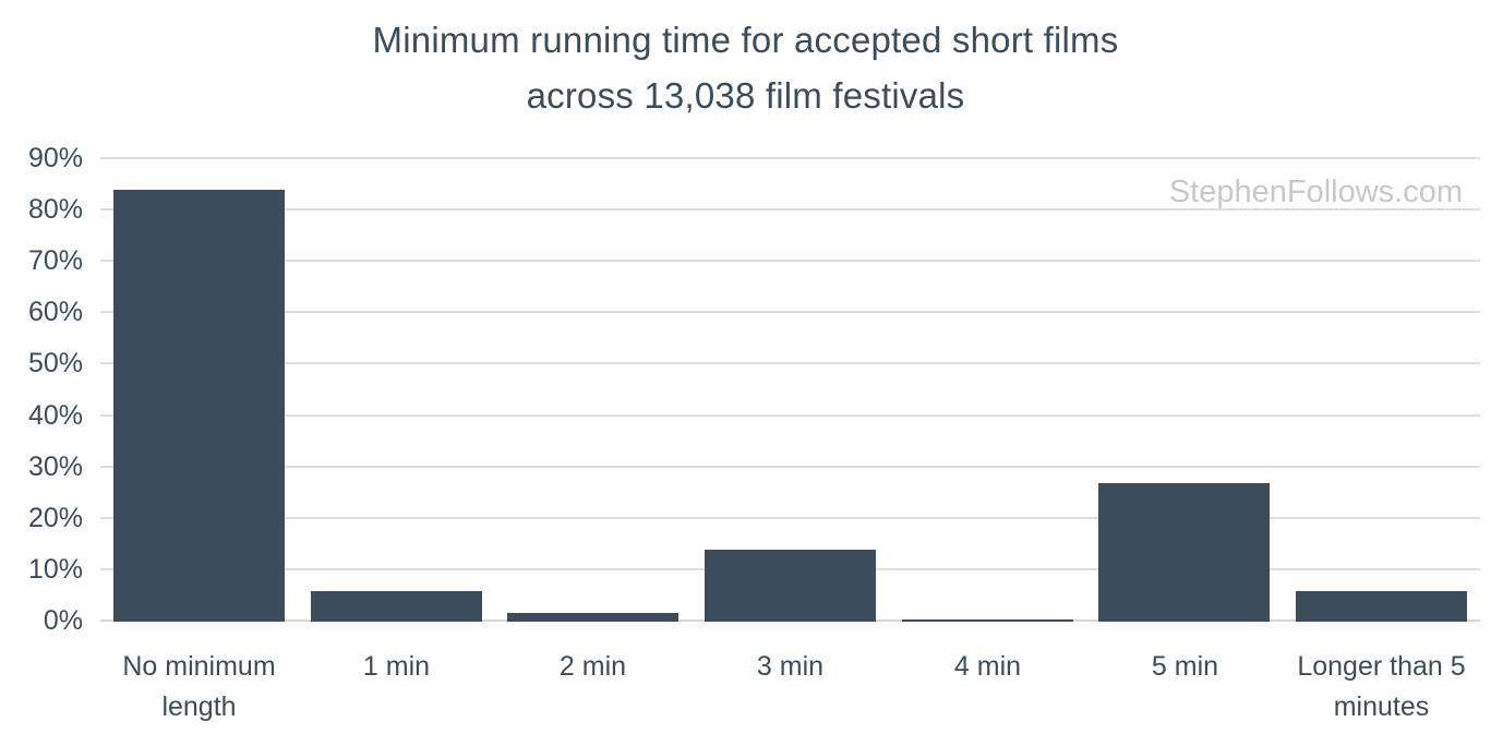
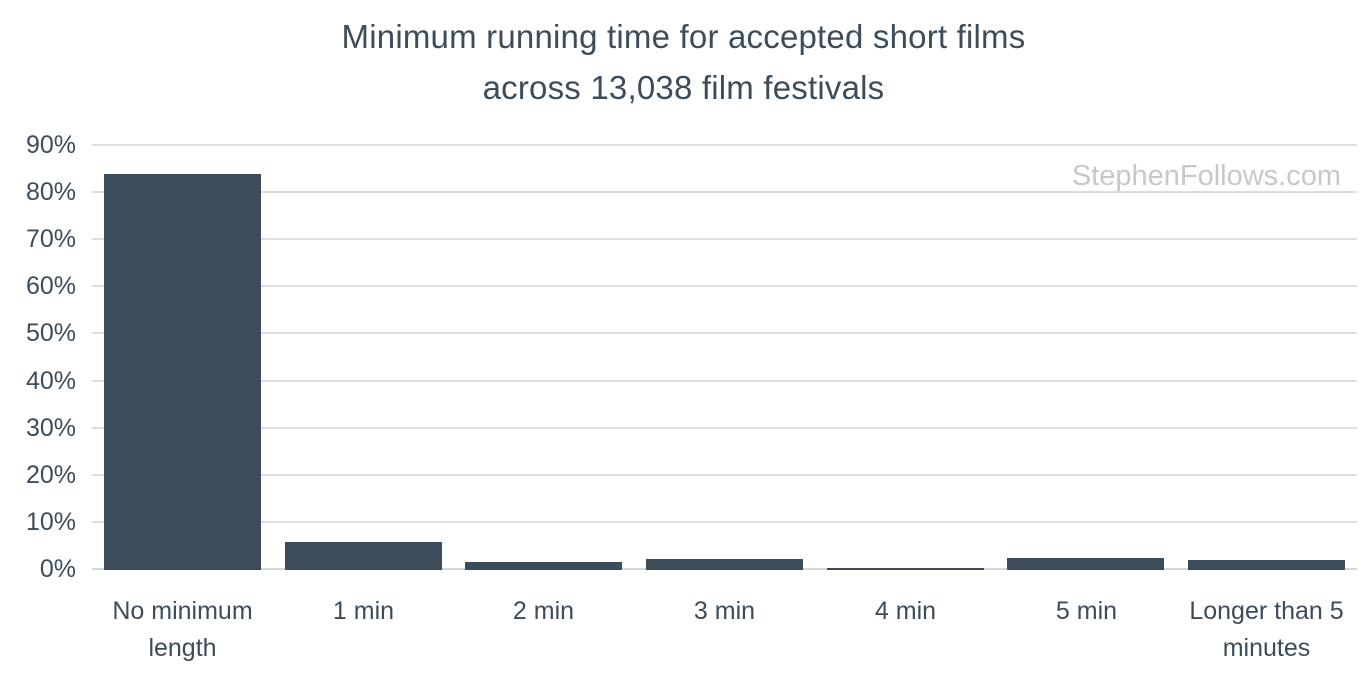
3 min: 14% -> 2%
5 min: 27% -> 3%
Longer than 5 minutes: 6% -> 2%
